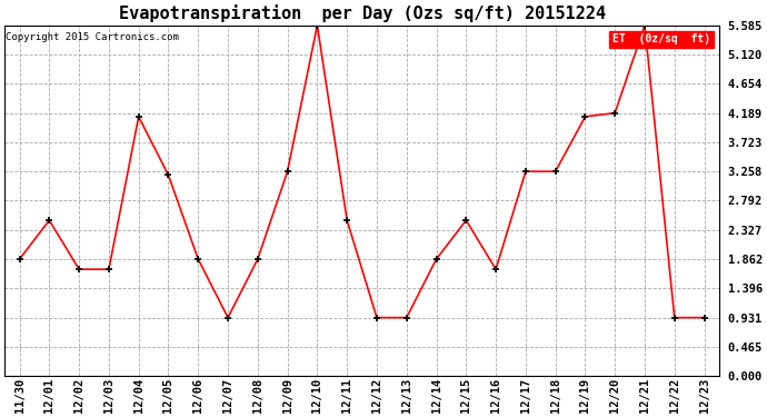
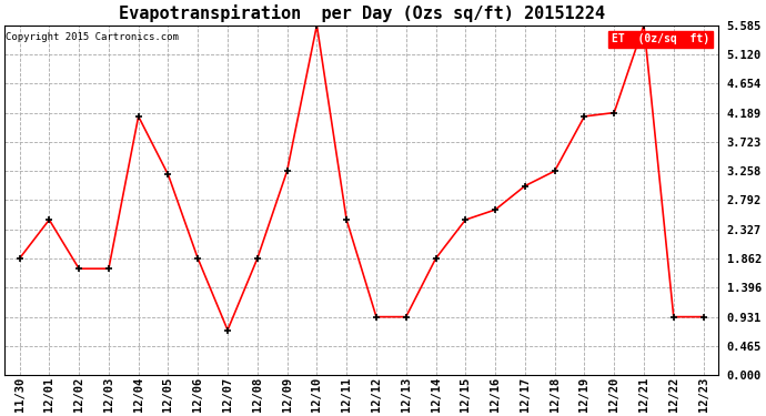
12/07: 0.93 -> 0.72
12/16: 1.70 -> 2.64
12/17: 3.26 -> 3.02
